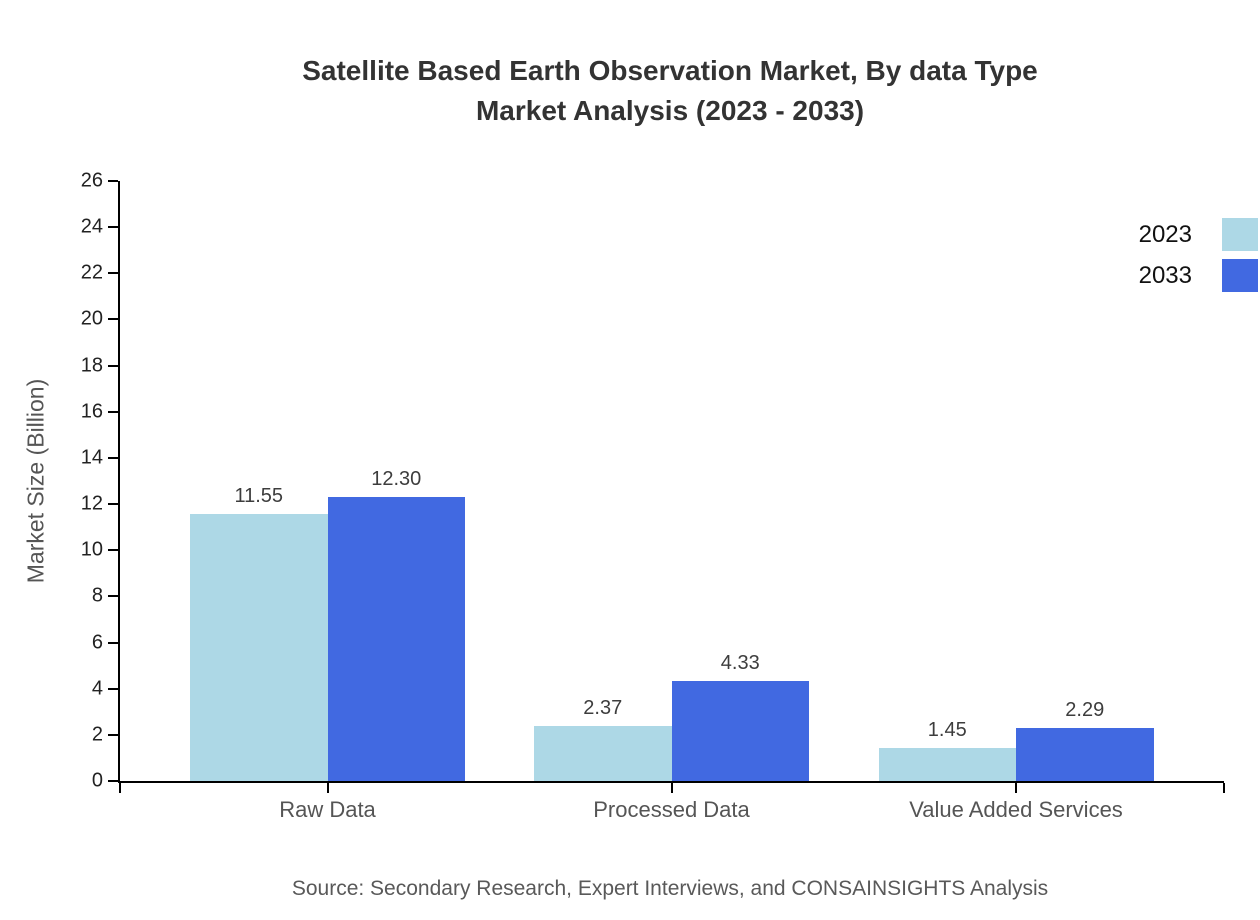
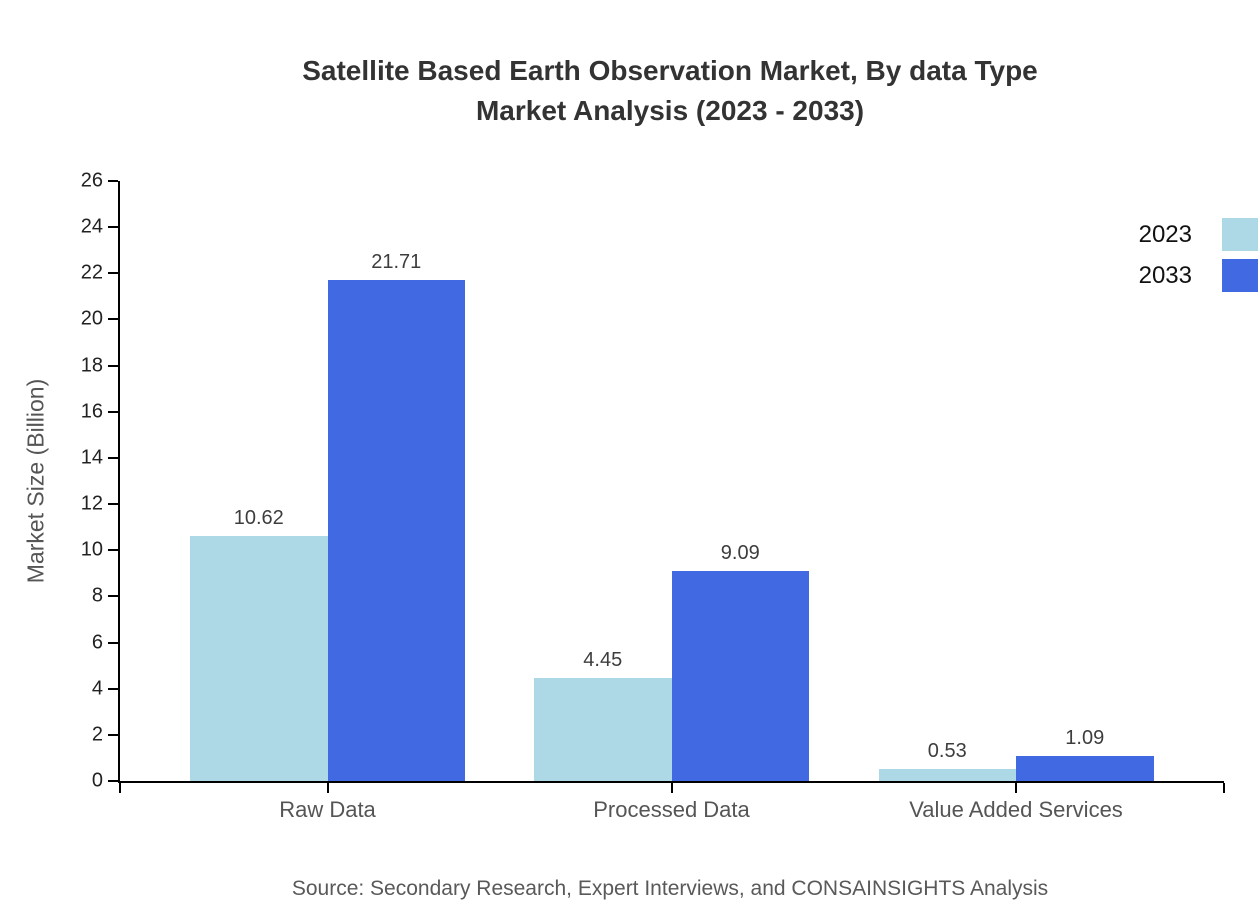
2023/Raw Data: 11.55 -> 10.62
2033/Raw Data: 12.30 -> 21.71
2023/Processed Data: 2.37 -> 4.45
2033/Processed Data: 4.33 -> 9.09
2023/Value Added Services: 1.45 -> 0.53
2033/Value Added Services: 2.29 -> 1.09
